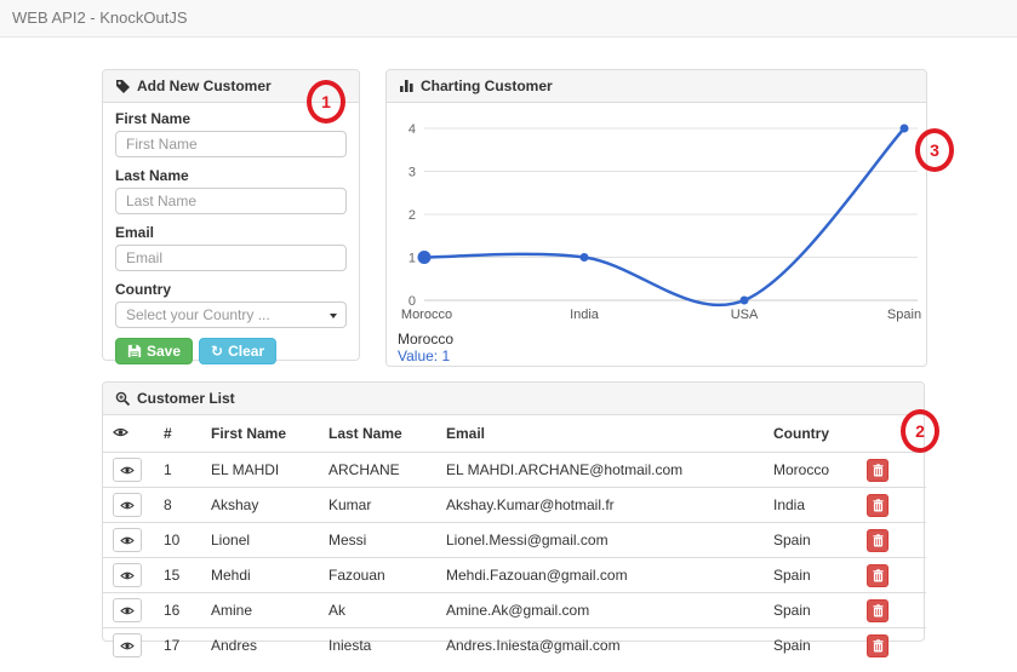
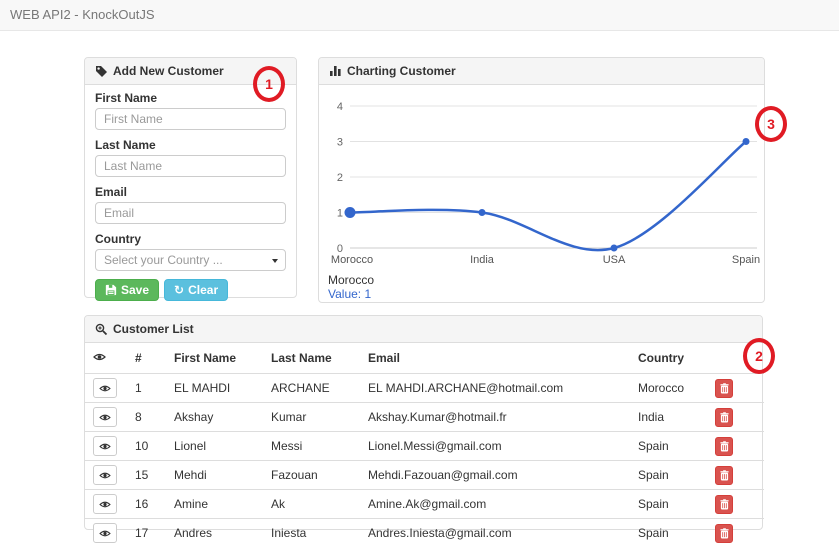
Spain: 4 -> 3
